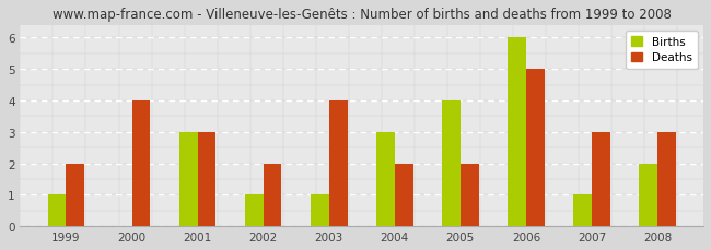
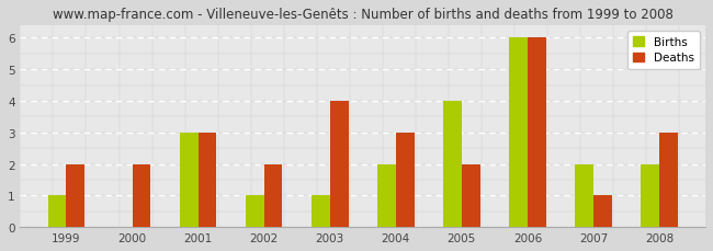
Deaths/2000: 4 -> 2
Births/2004: 3 -> 2
Deaths/2004: 2 -> 3
Deaths/2006: 5 -> 6
Births/2007: 1 -> 2
Deaths/2007: 3 -> 1
